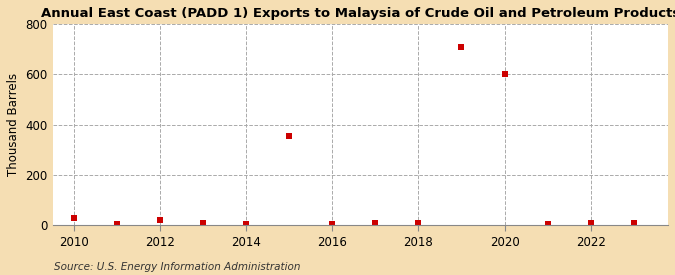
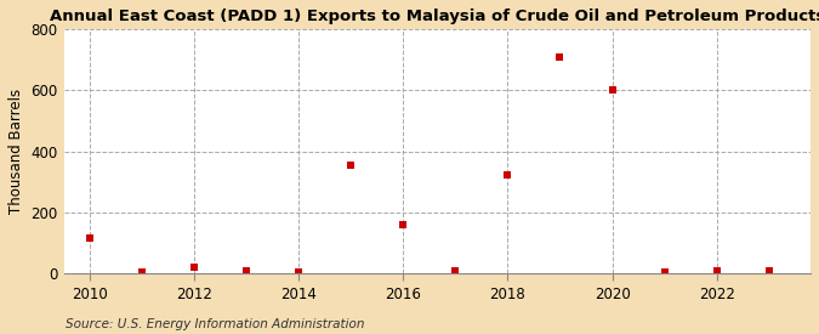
2010: 28 -> 115
2016: 5 -> 160
2018: 10 -> 325
